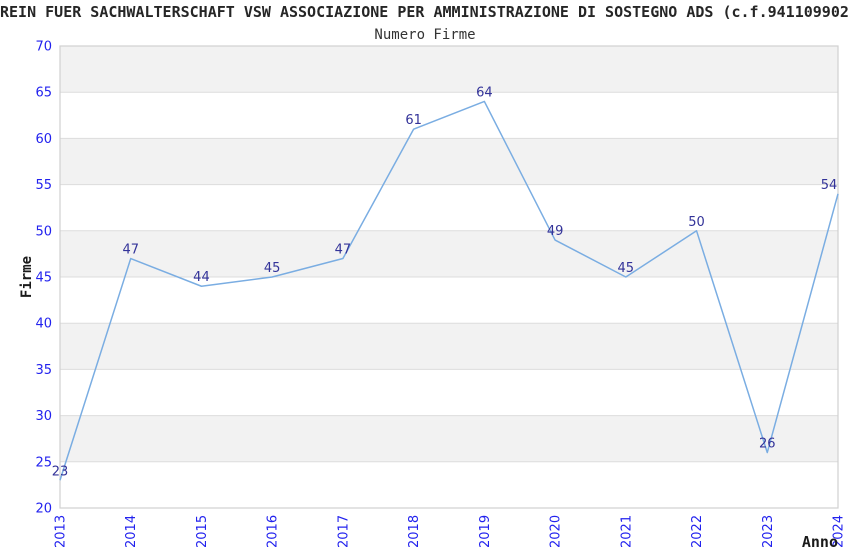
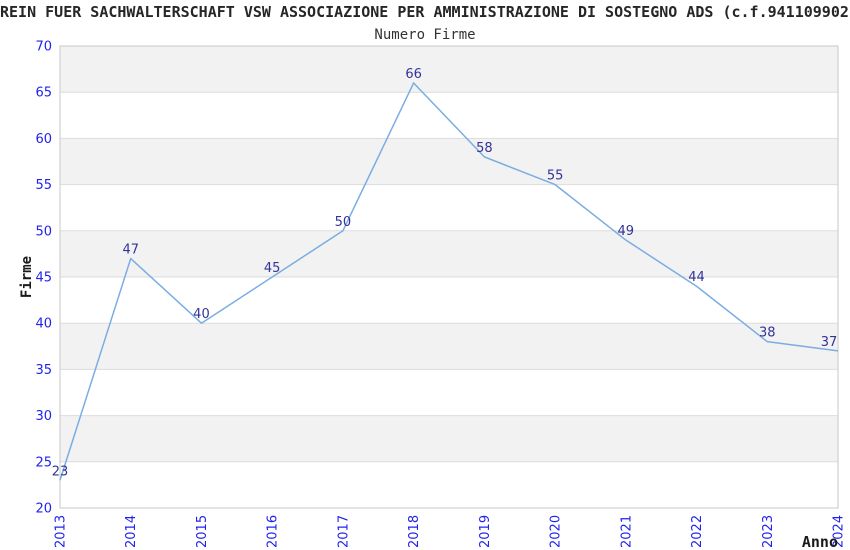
2015: 44 -> 40
2017: 47 -> 50
2018: 61 -> 66
2019: 64 -> 58
2020: 49 -> 55
2021: 45 -> 49
2022: 50 -> 44
2023: 26 -> 38
2024: 54 -> 37
